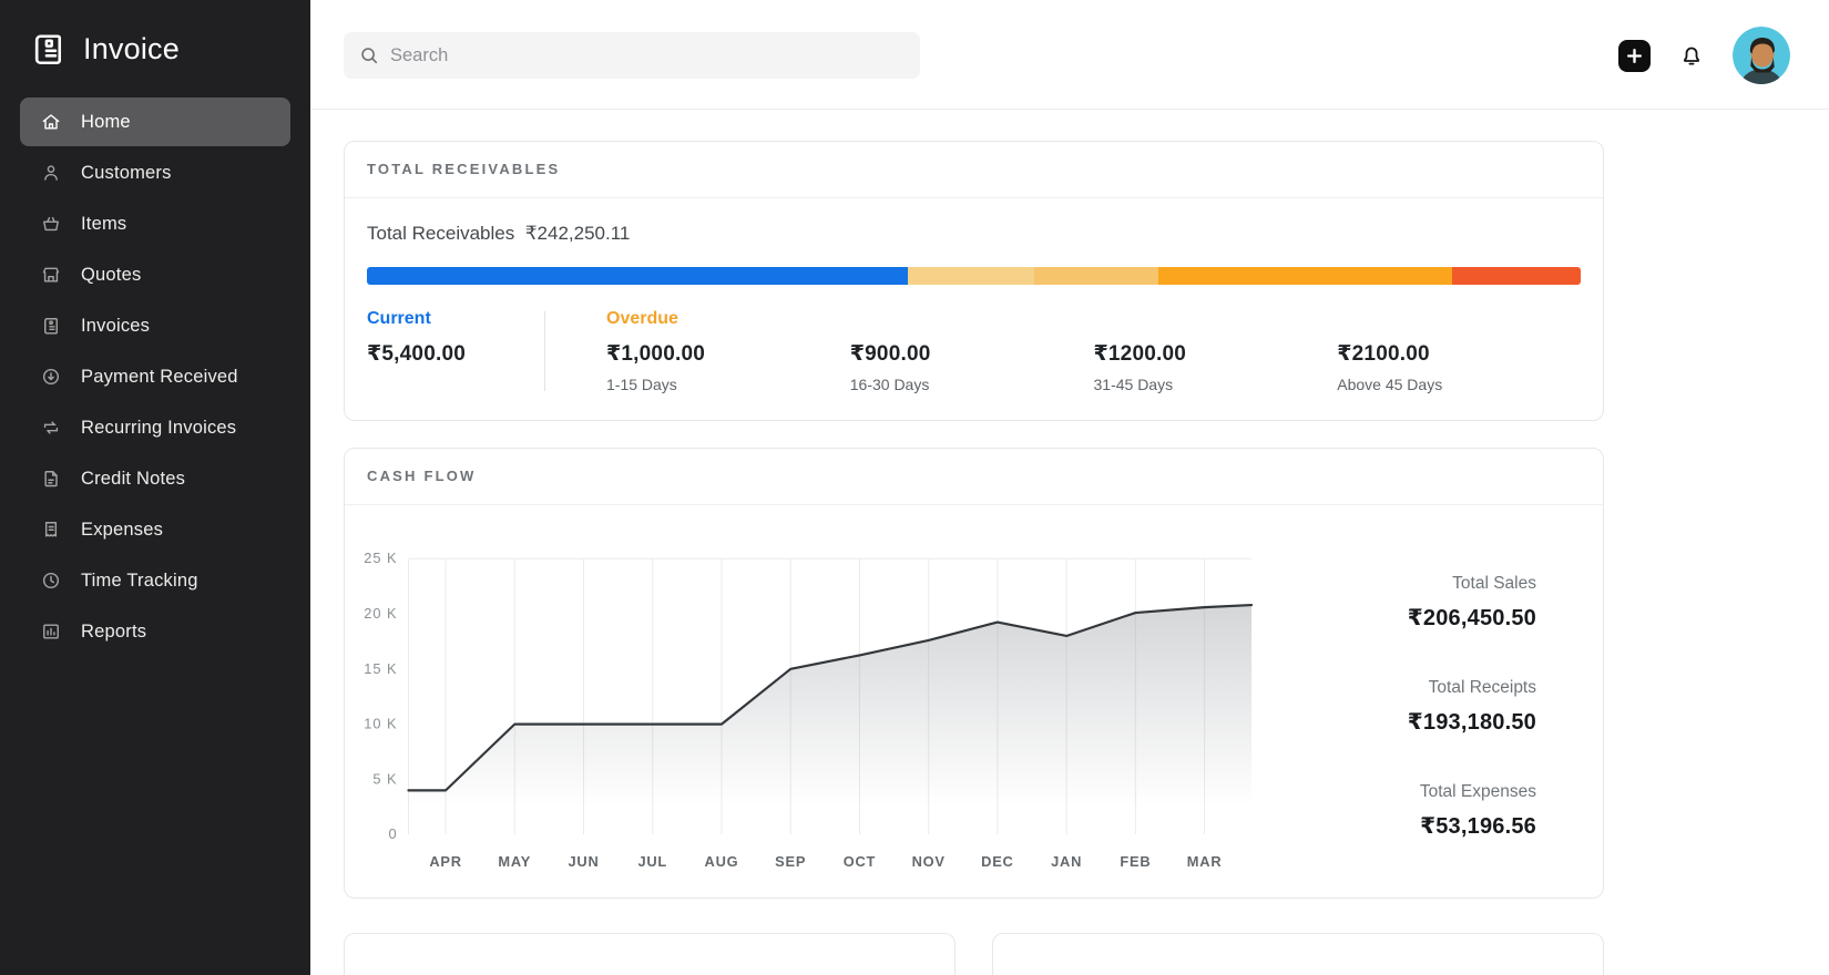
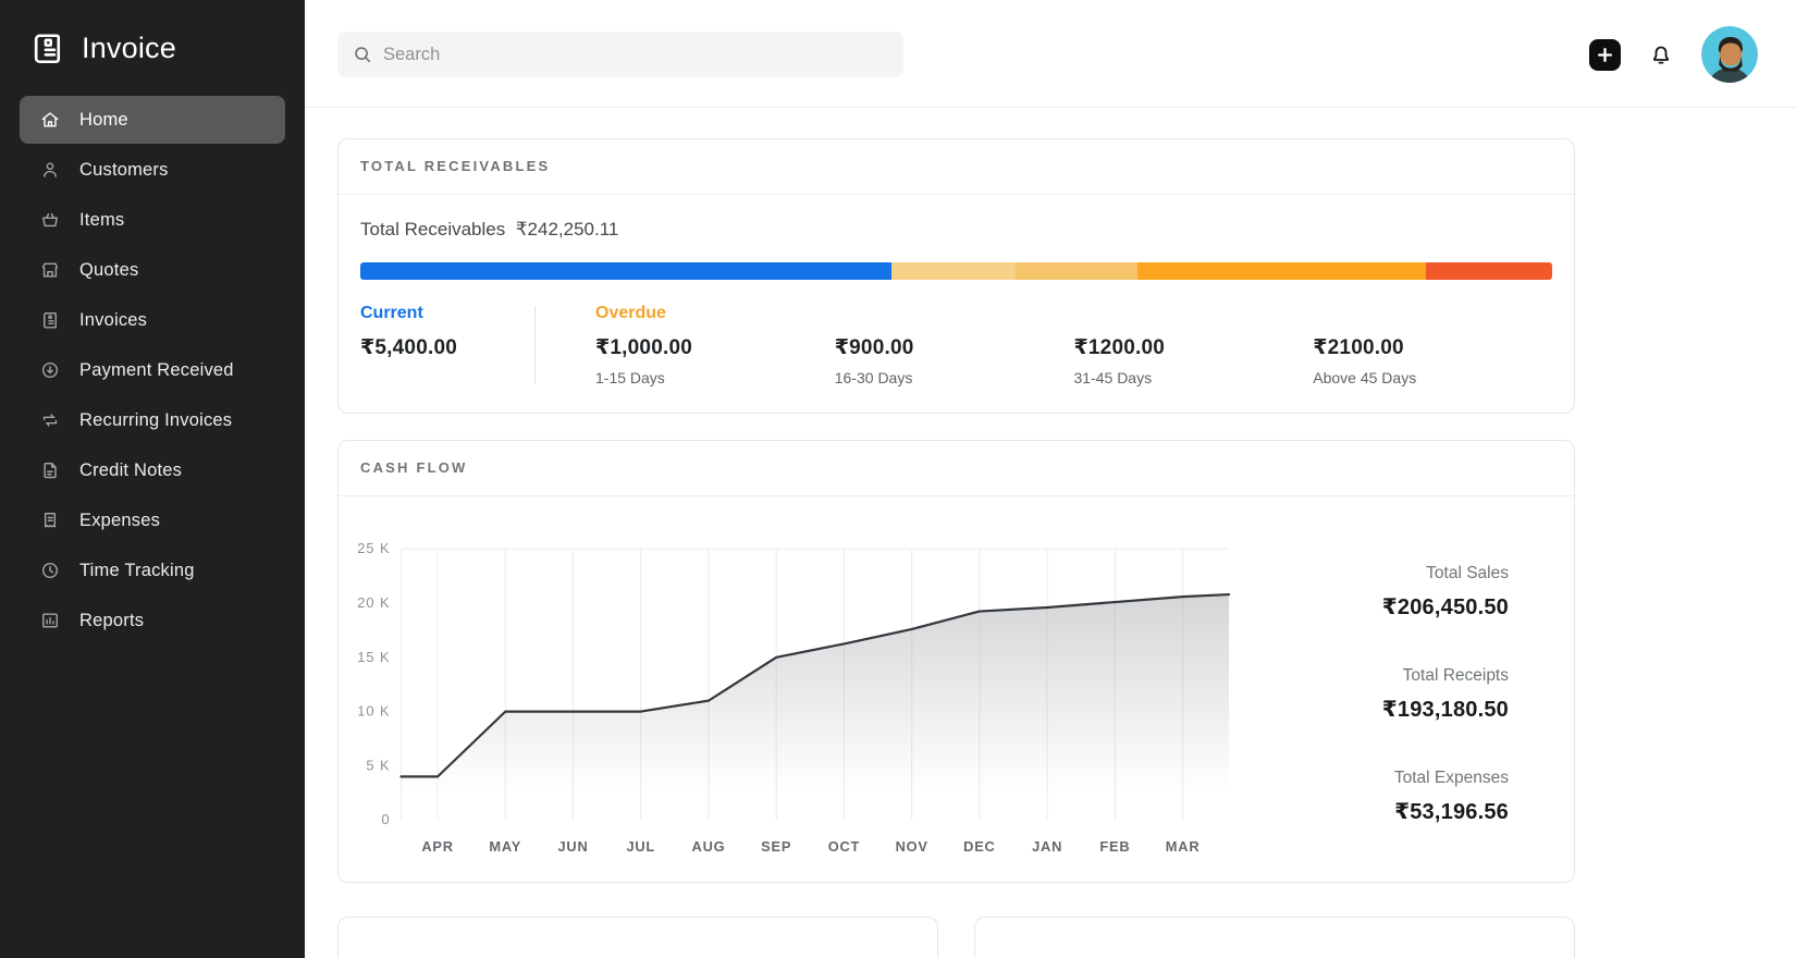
AUG: 10K -> 11K
JAN: 18K -> 20K
